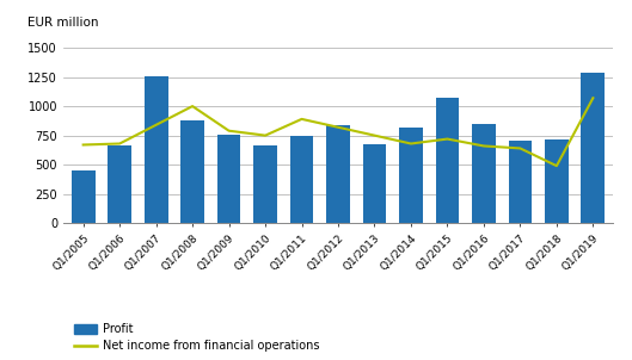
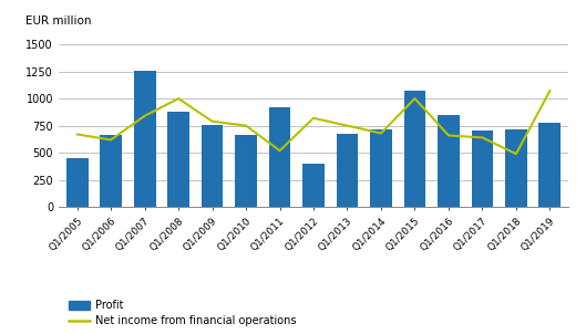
Net income from financial operations/Q1/2006: 680 -> 620
Profit/Q1/2011: 750 -> 920
Net income from financial operations/Q1/2011: 890 -> 520
Profit/Q1/2012: 840 -> 400
Profit/Q1/2014: 820 -> 720
Net income from financial operations/Q1/2015: 720 -> 1000
Profit/Q1/2019: 1290 -> 780
